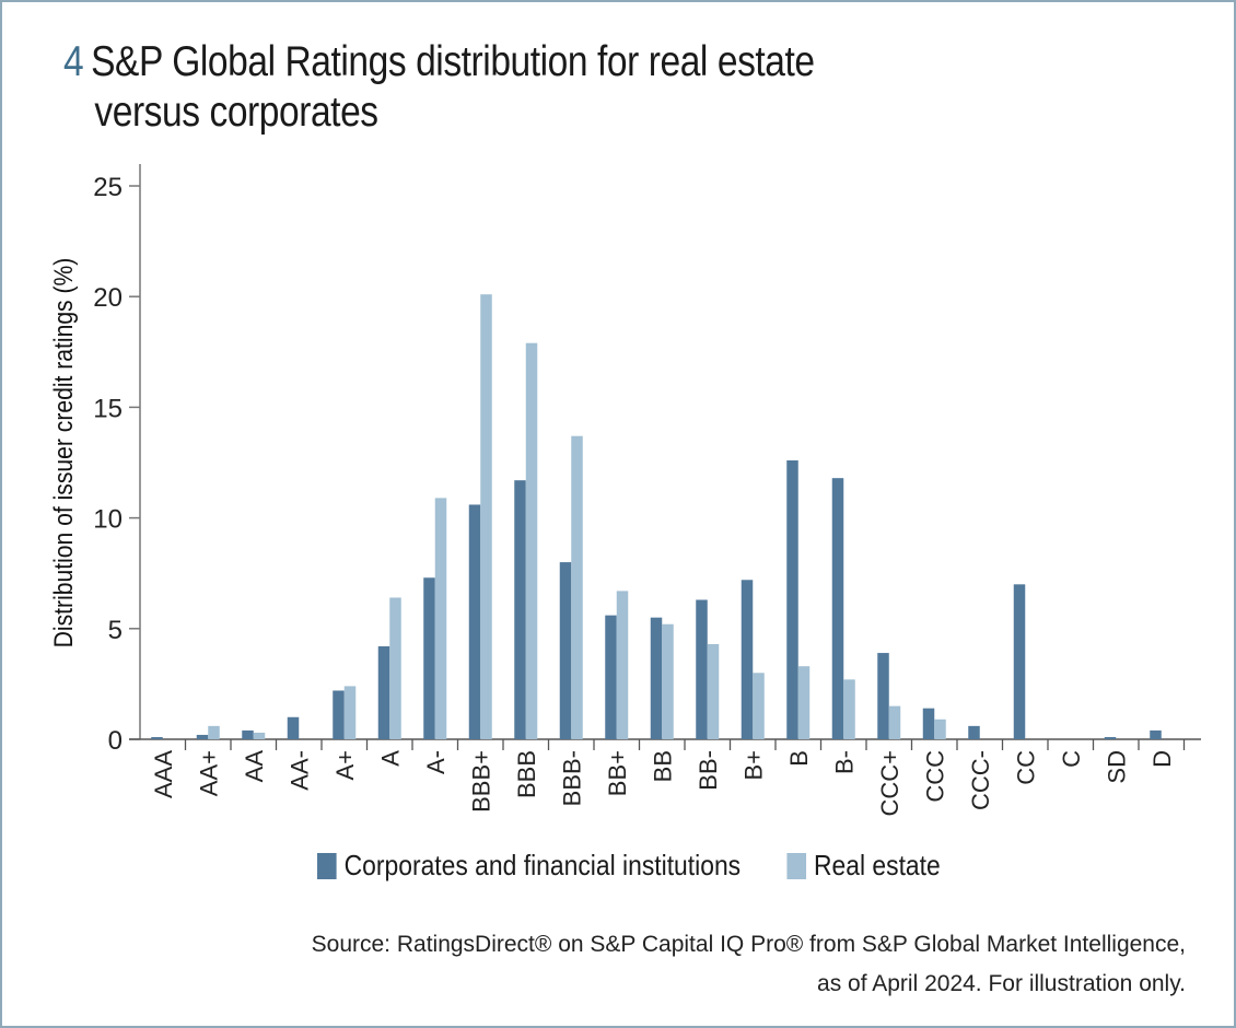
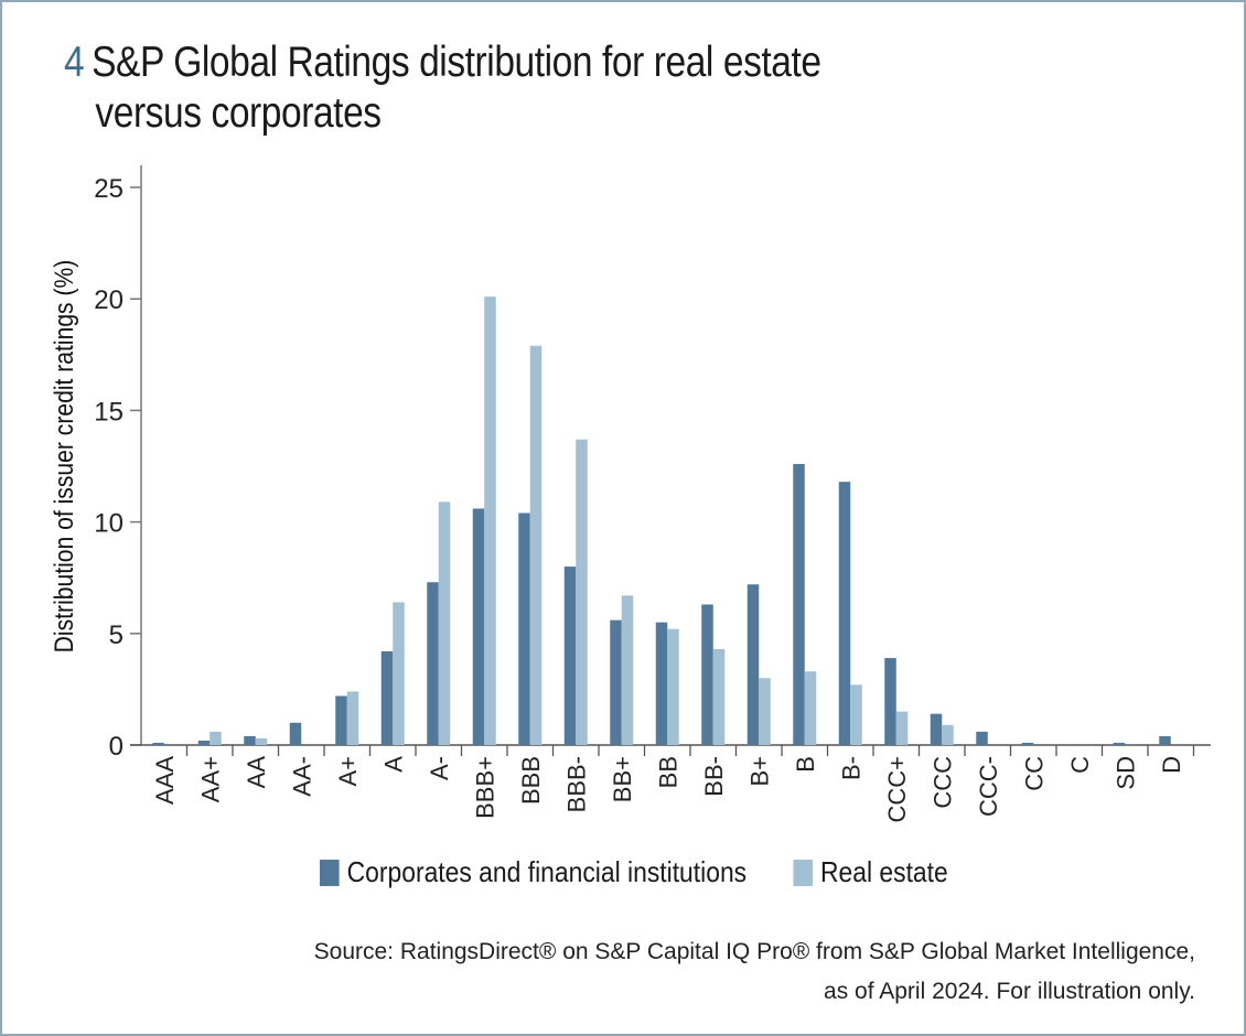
Corporates and financial institutions/BBB: 11.7 -> 10.4
Corporates and financial institutions/CC: 7.0 -> 0.1
